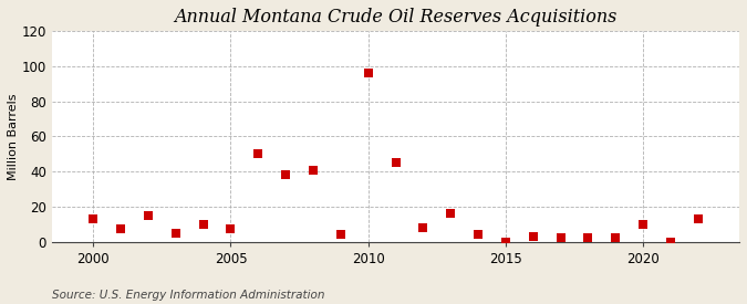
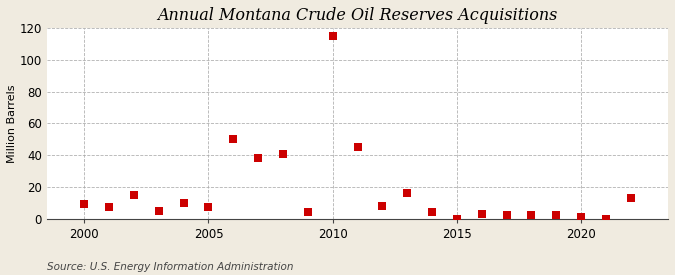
2000: 13 -> 9
2010: 96 -> 115
2020: 10 -> 1
